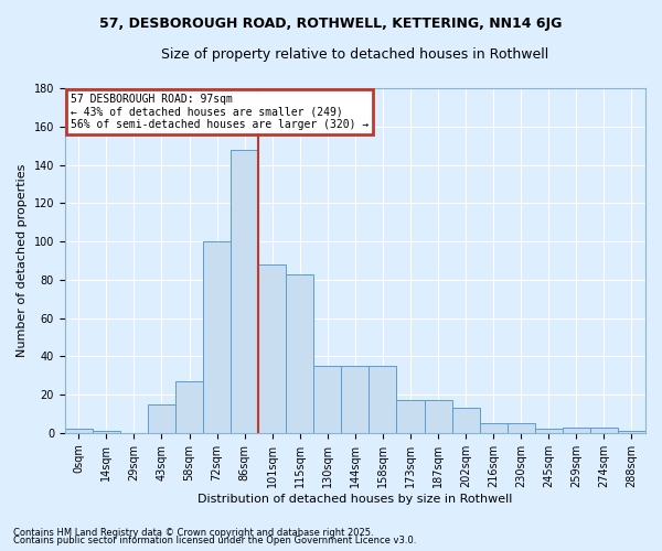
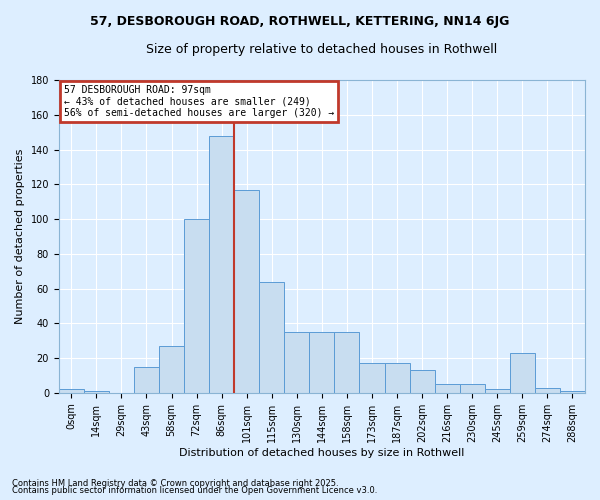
101sqm: 88 -> 117
115sqm: 83 -> 64
259sqm: 3 -> 23
